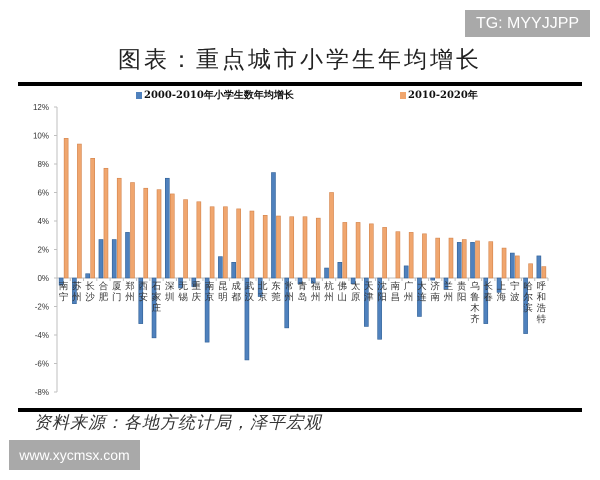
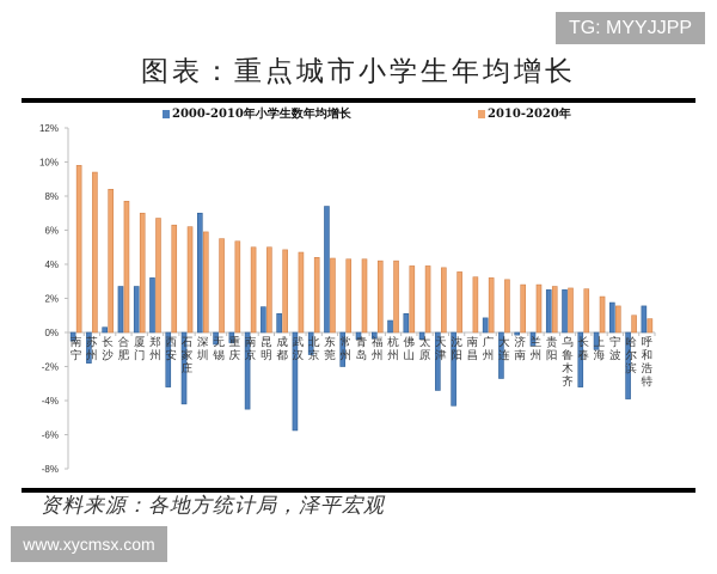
2000-2010年小学生数年均增长/常州: -3.5% -> -2.0%
2010-2020年/杭州: 6.0% -> 4.2%
